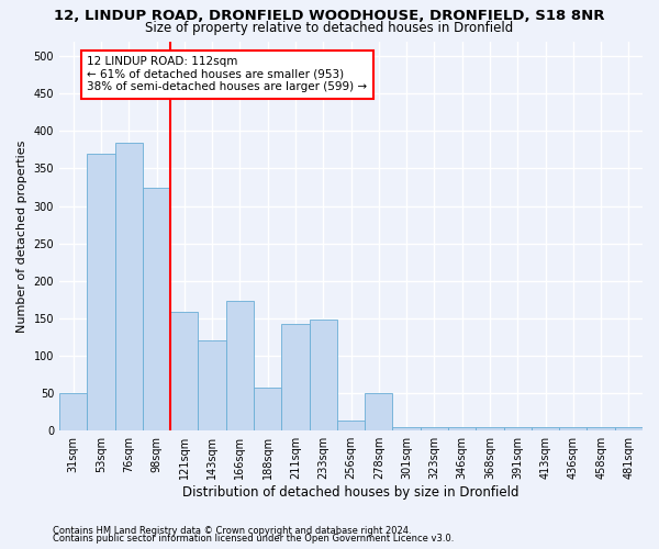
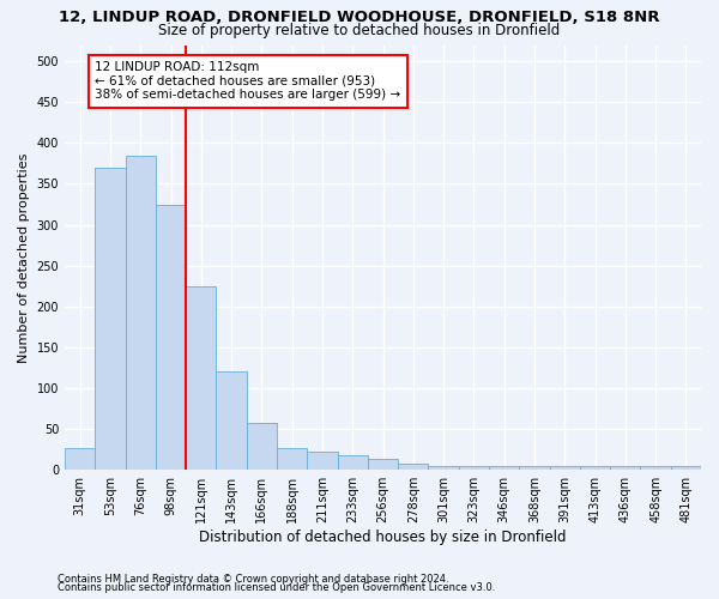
31sqm: 50 -> 27
121sqm: 158 -> 225
166sqm: 174 -> 58
188sqm: 58 -> 27
211sqm: 142 -> 22
233sqm: 148 -> 18
278sqm: 50 -> 7
